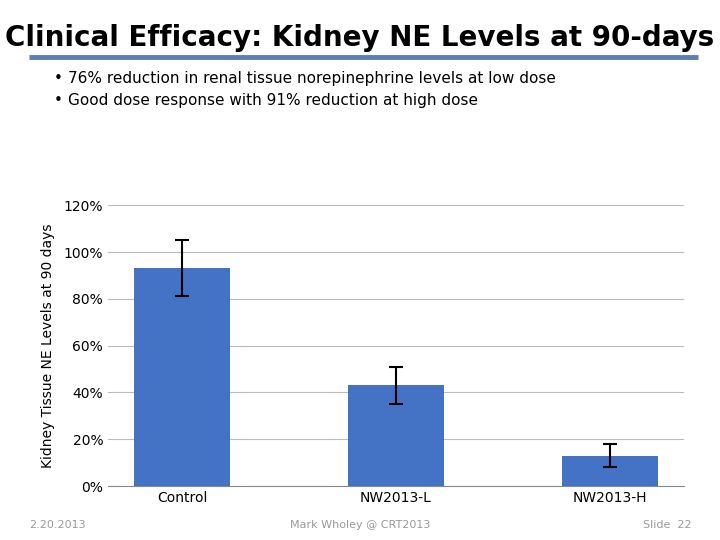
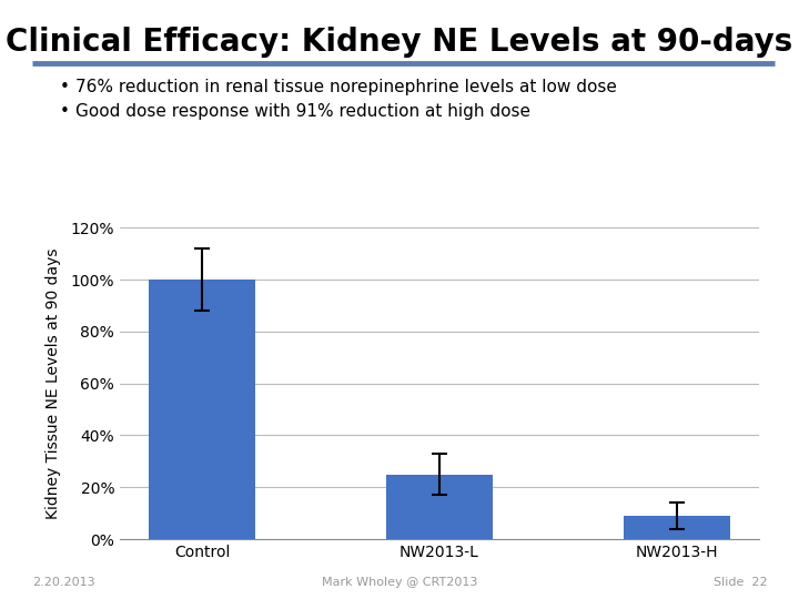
Control: 93% -> 100%
NW2013-L: 43% -> 25%
NW2013-H: 13% -> 9%
